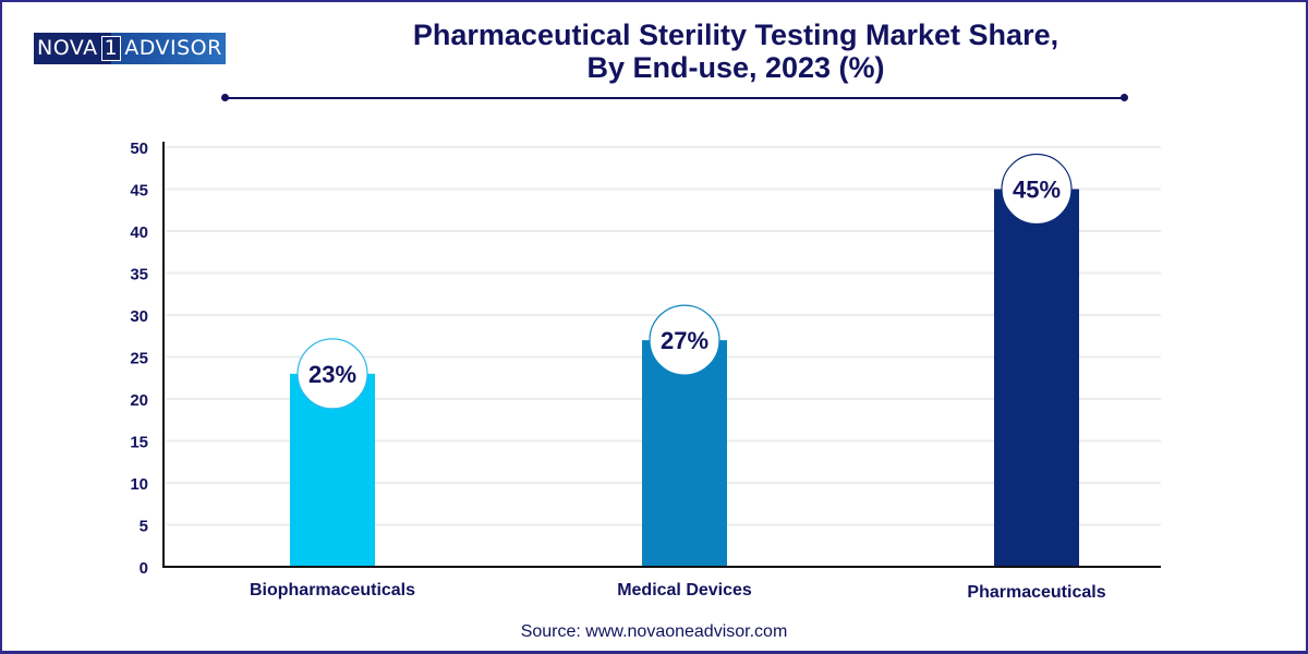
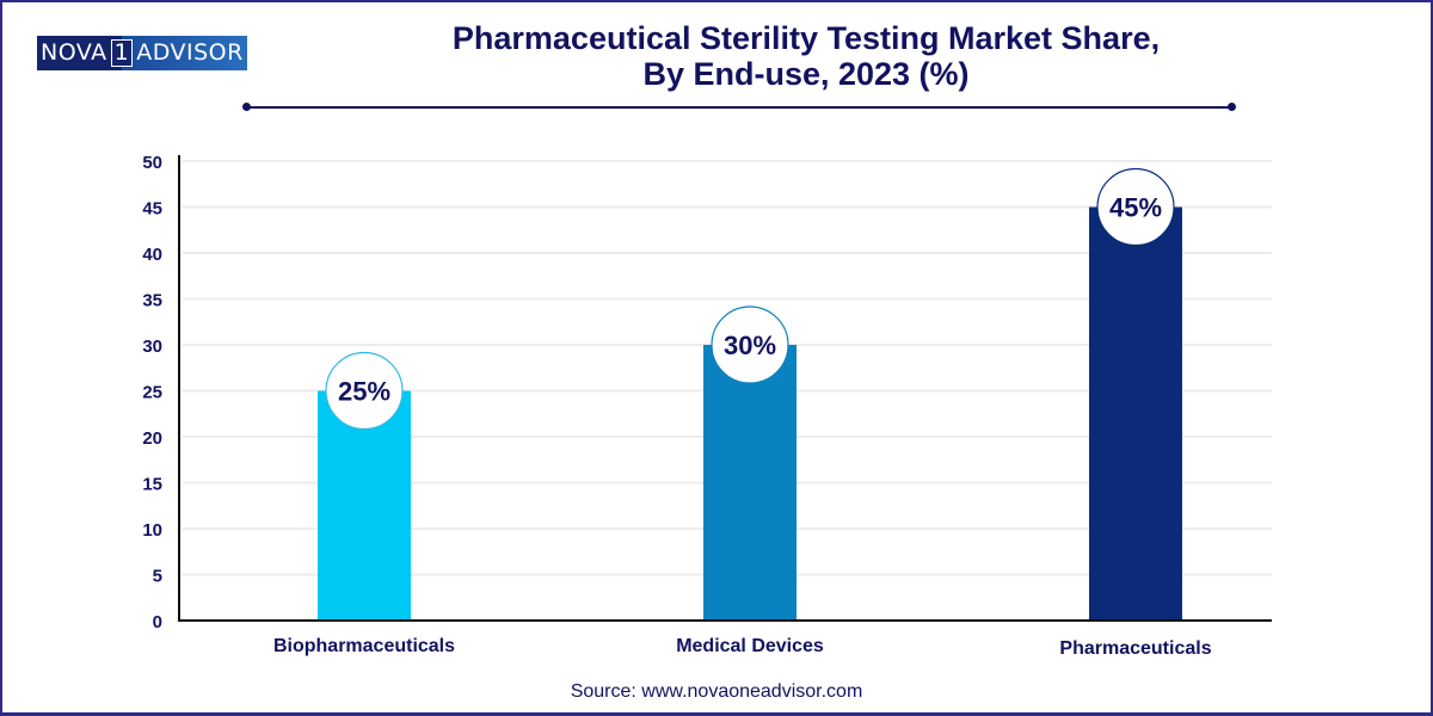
Biopharmaceuticals: 23% -> 25%
Medical Devices: 27% -> 30%
